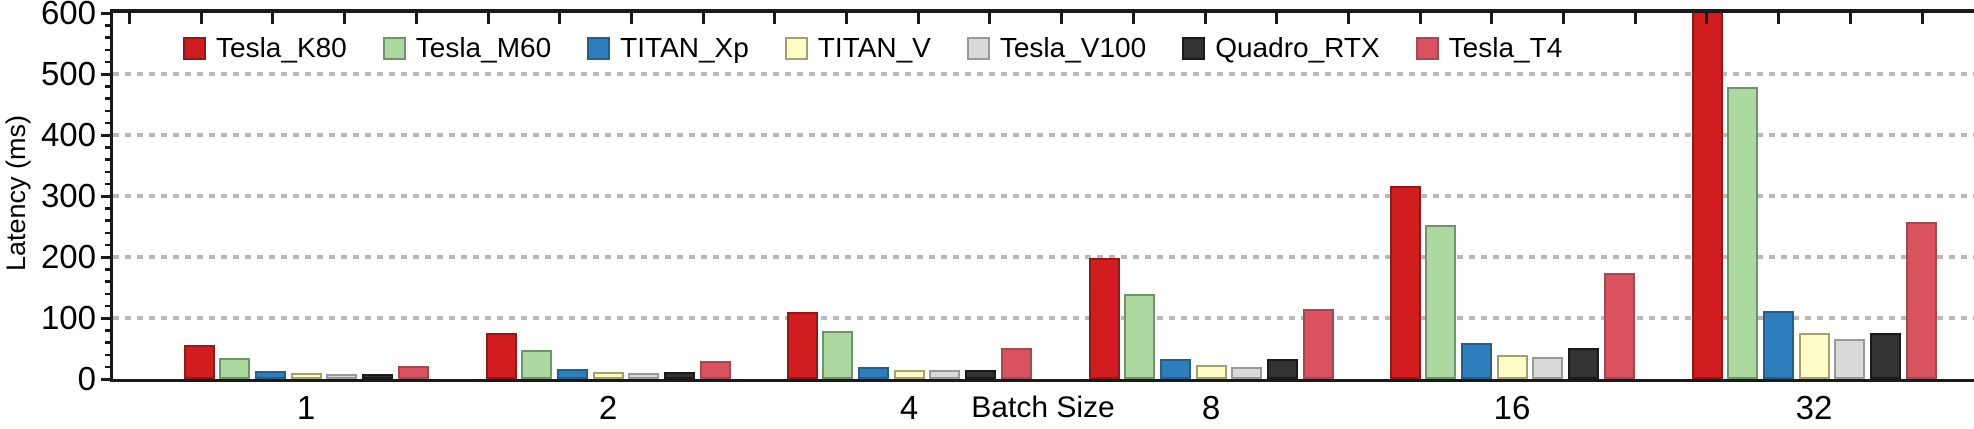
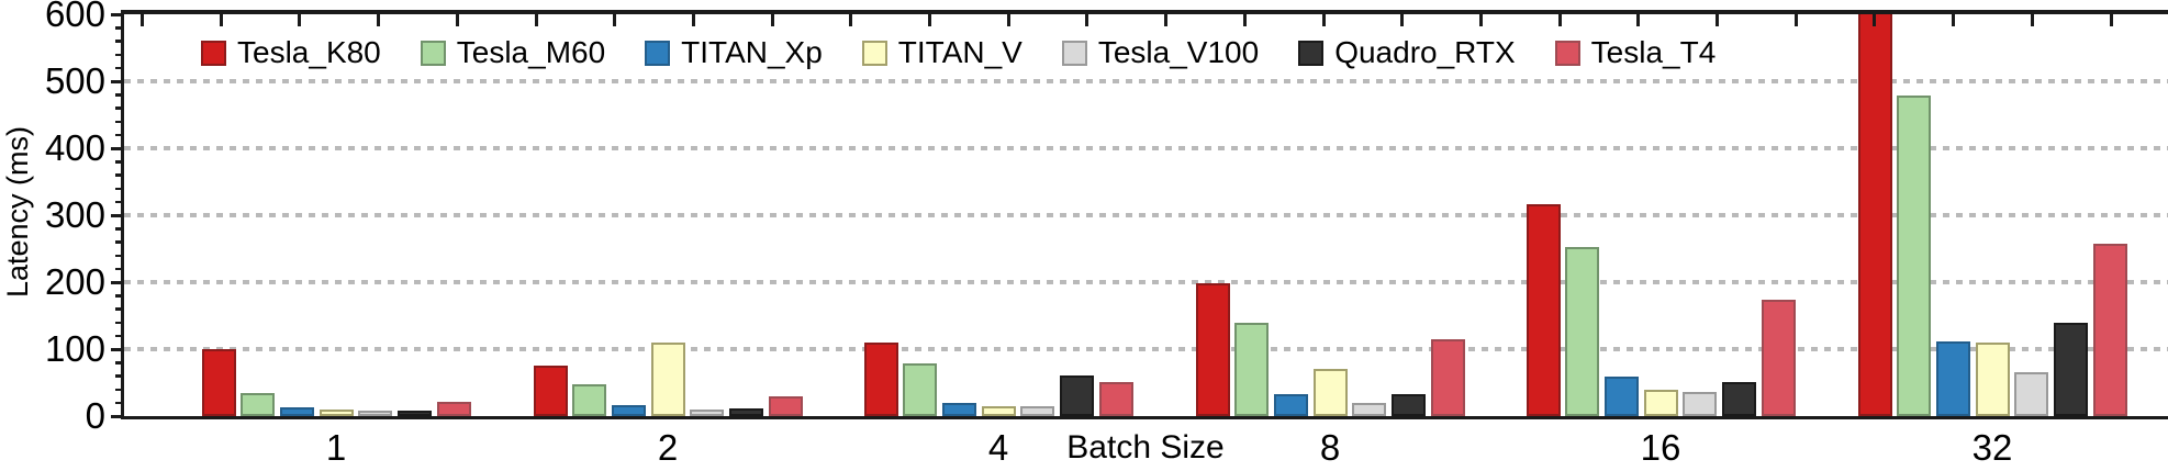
Tesla_K80/1: 60 -> 100
TITAN_V/2: 10 -> 110
Quadro_RTX/4: 20 -> 60
TITAN_V/8: 20 -> 70
TITAN_V/32: 80 -> 110
Quadro_RTX/32: 80 -> 140
